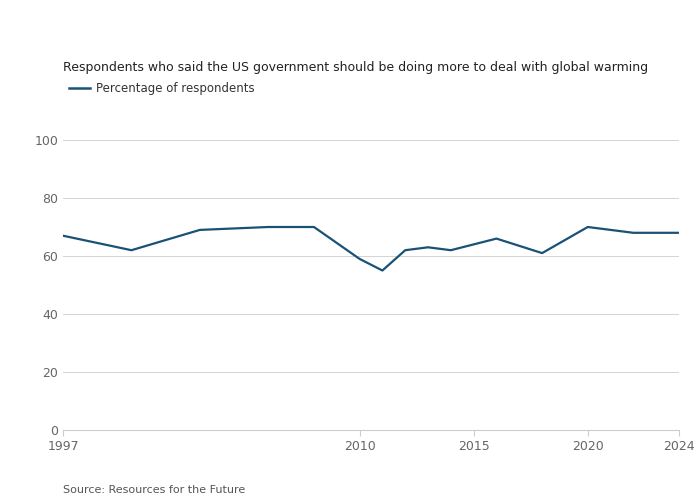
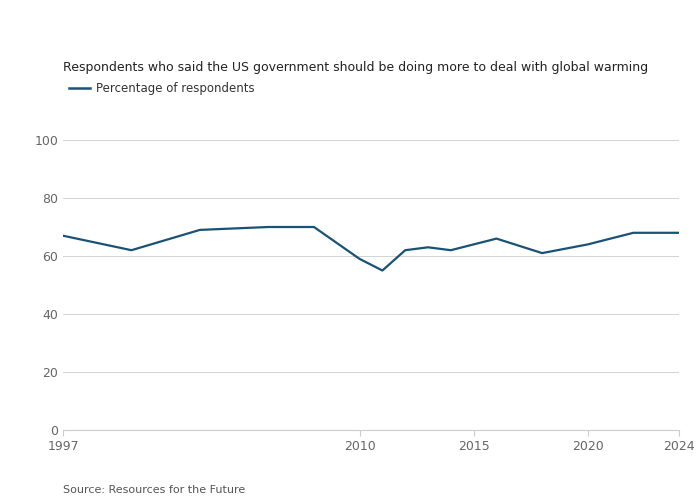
2020: 70 -> 64
